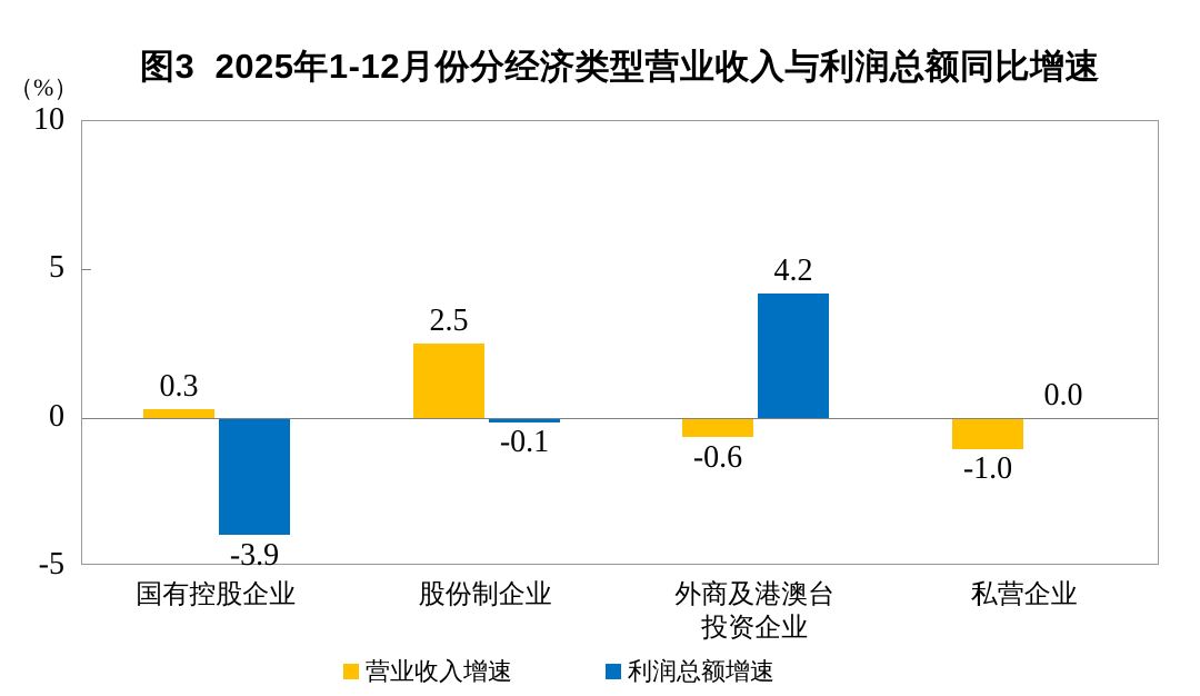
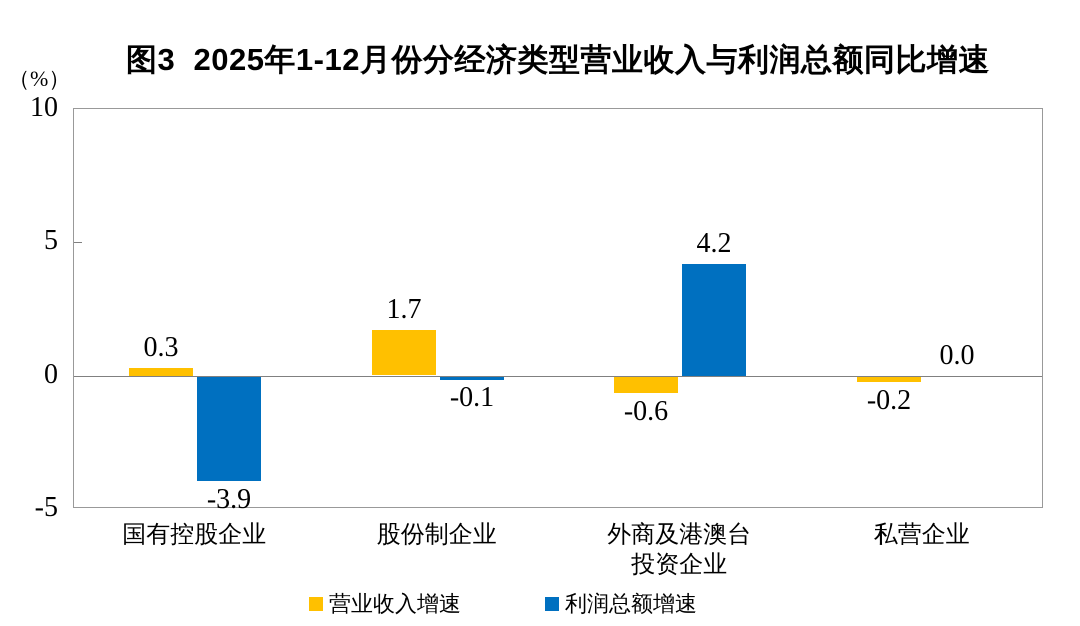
营业收入增速/股份制企业: 2.5 -> 1.7
营业收入增速/私营企业: -1.0 -> -0.2
